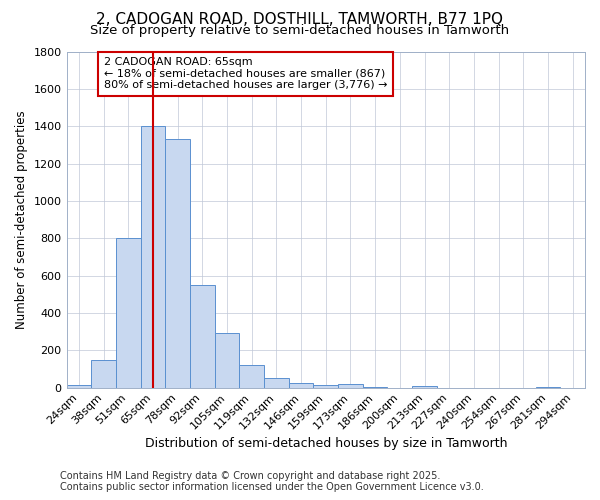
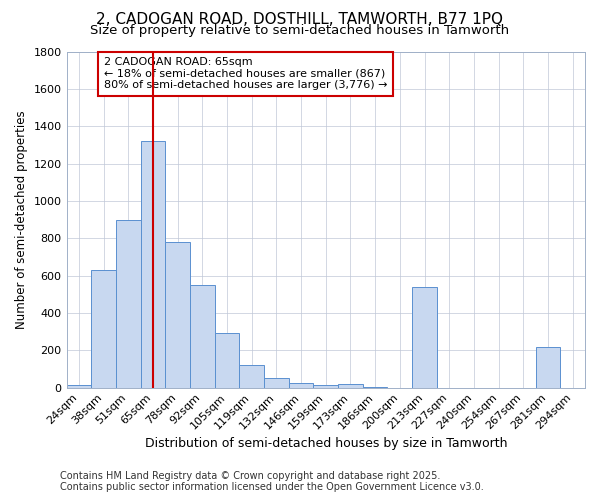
38sqm: 150 -> 630
51sqm: 800 -> 900
65sqm: 1400 -> 1320
78sqm: 1330 -> 780
213sqm: 10 -> 540
281sqm: 0 -> 220
